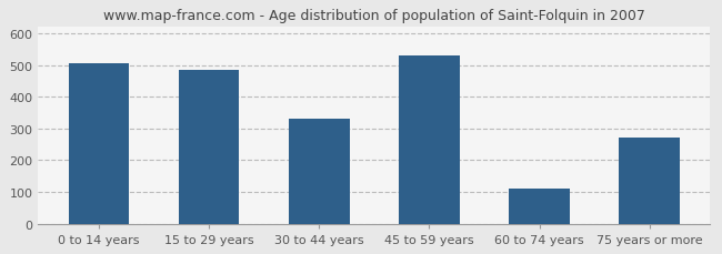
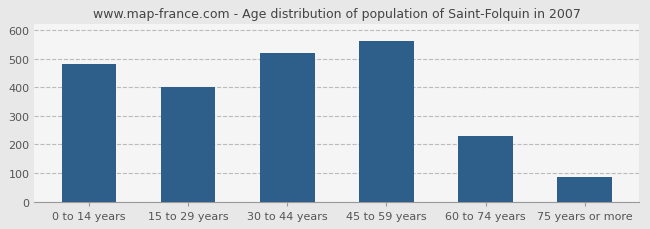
0 to 14 years: 505 -> 480
15 to 29 years: 485 -> 400
30 to 44 years: 330 -> 520
45 to 59 years: 530 -> 560
60 to 74 years: 110 -> 230
75 years or more: 270 -> 85
